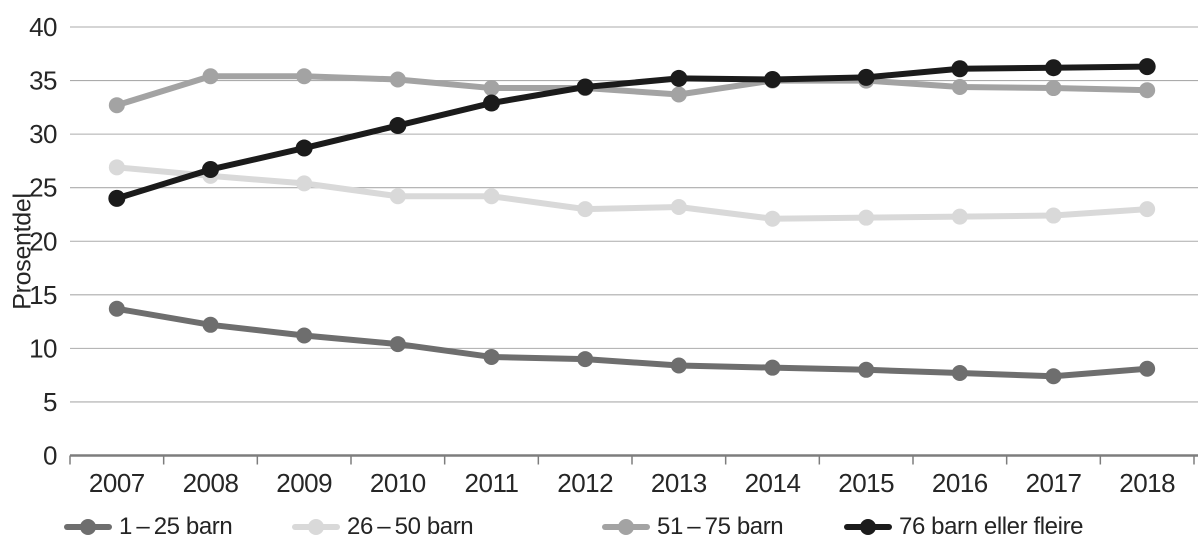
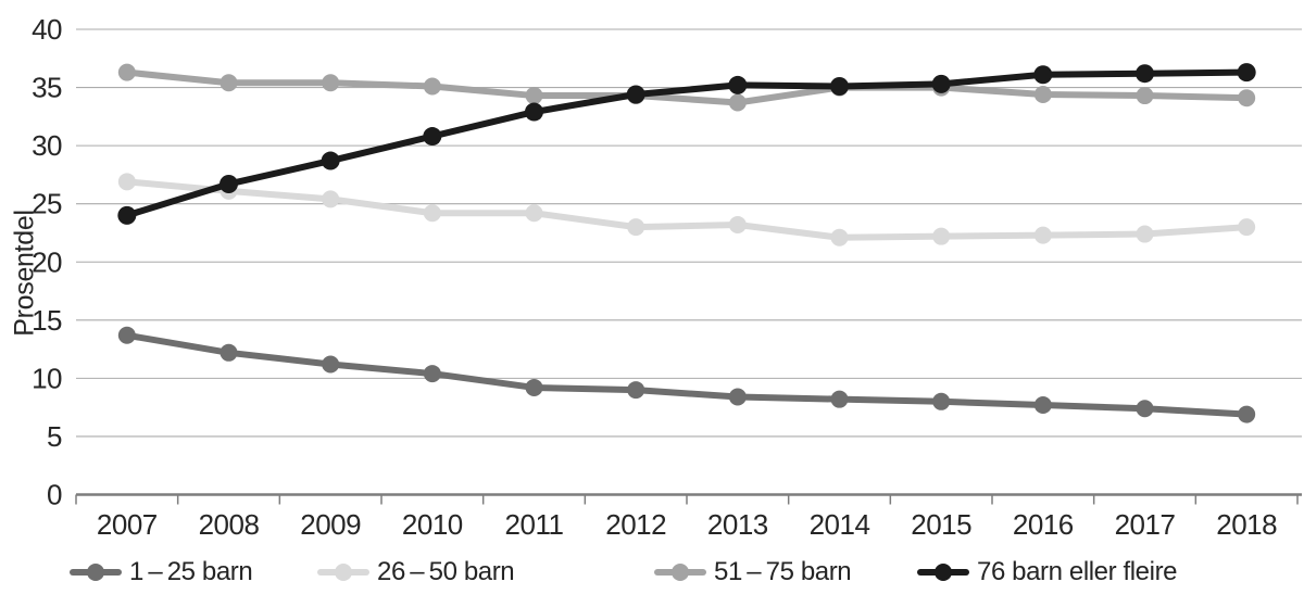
51 – 75 barn/2007: 32.7 -> 36.3
1 – 25 barn/2018: 8.1 -> 6.9
